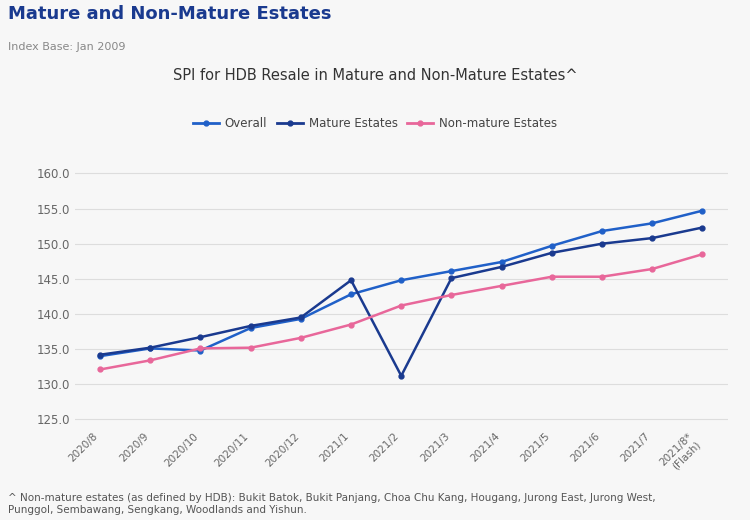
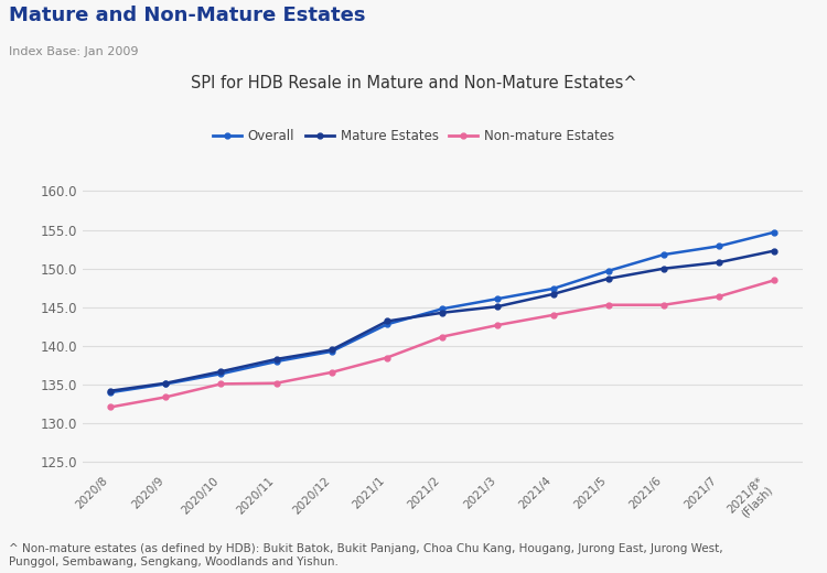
Overall/2020/10: 134.8 -> 136.4
Mature Estates/2021/1: 144.8 -> 143.2
Mature Estates/2021/2: 131.2 -> 144.3
